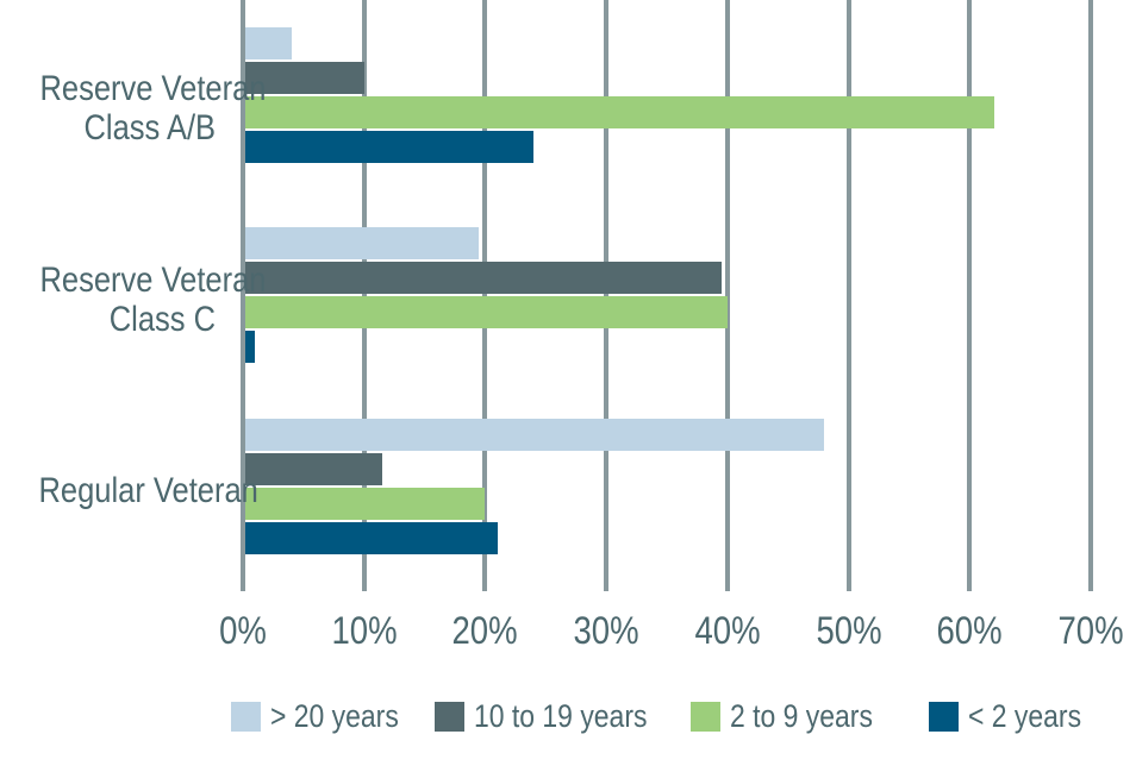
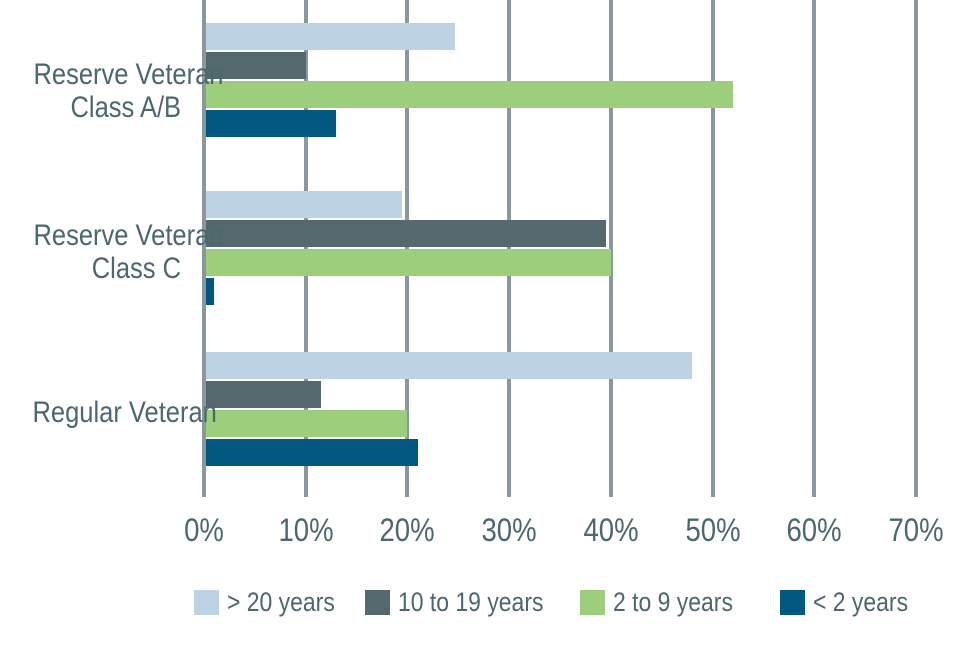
> 20 years/Reserve Veteran Class A/B: 4.0% -> 24.7%
2 to 9 years/Reserve Veteran Class A/B: 62% -> 52%
< 2 years/Reserve Veteran Class A/B: 24% -> 13%
